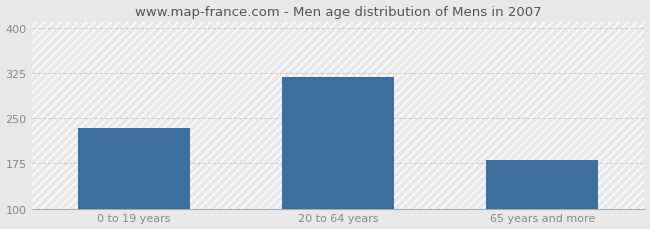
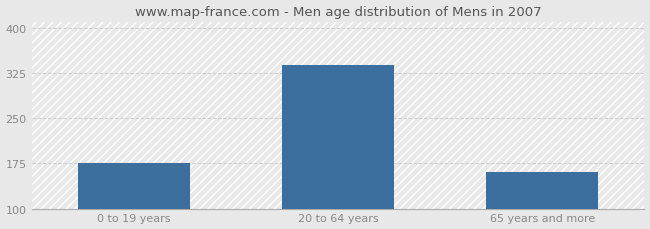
0 to 19 years: 234 -> 175
20 to 64 years: 318 -> 338
65 years and more: 180 -> 160
